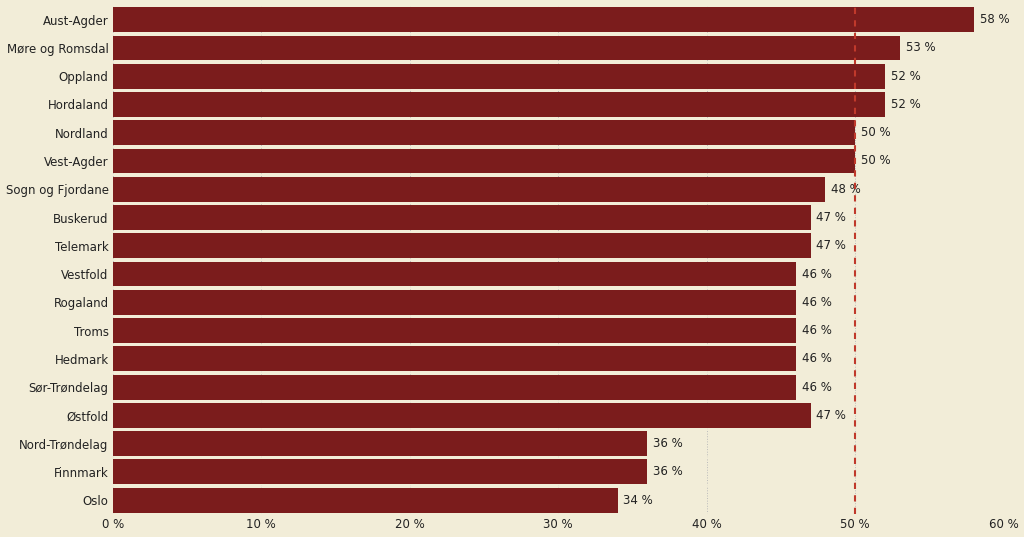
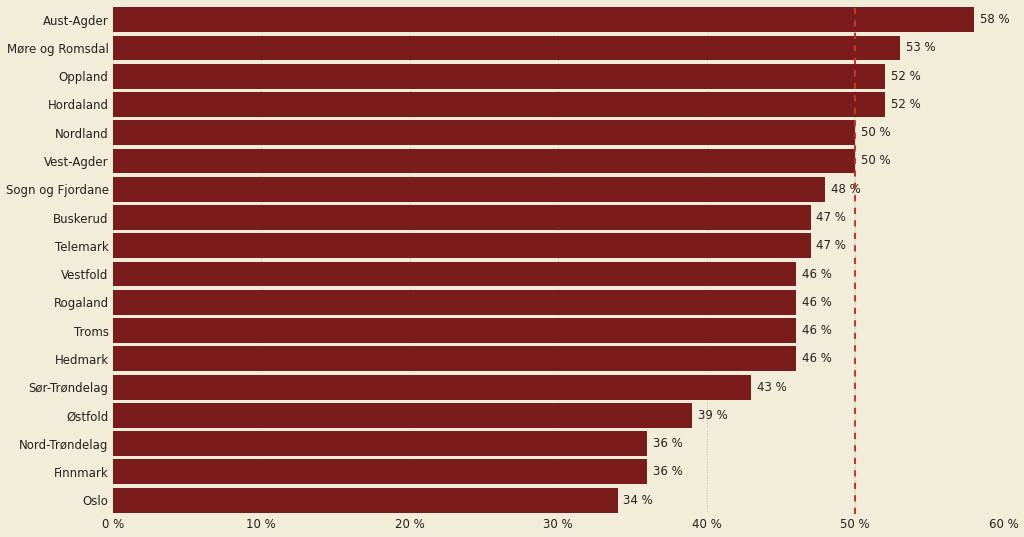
Sør-Trøndelag: 46 -> 43
Østfold: 47 -> 39
